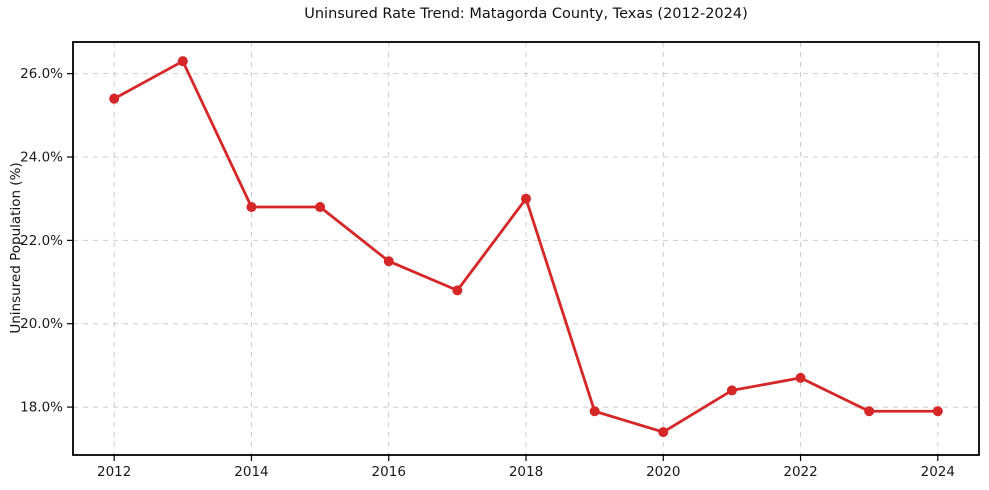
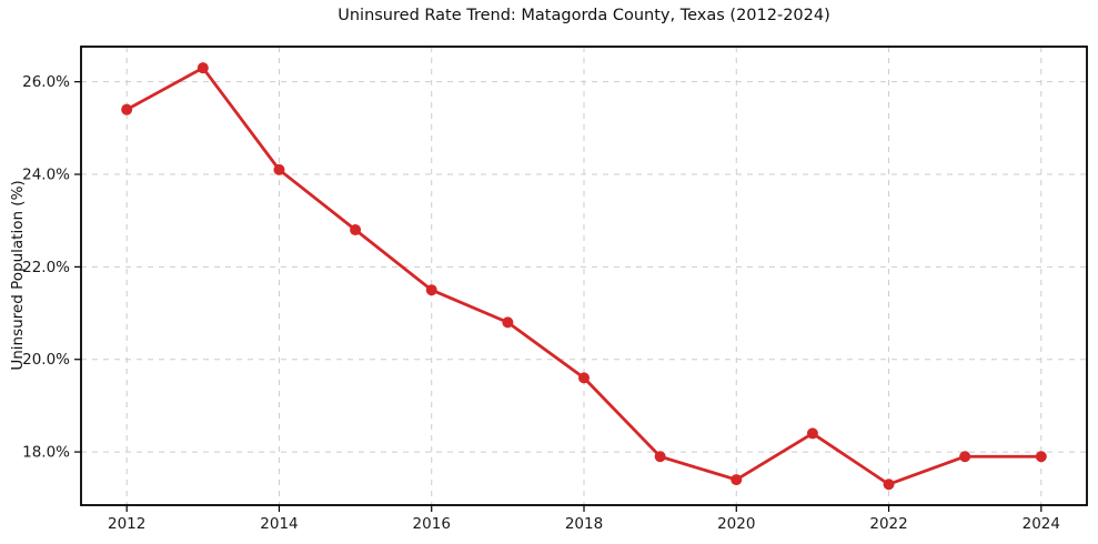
2014: 22.8% -> 24.1%
2018: 23.0% -> 19.6%
2022: 18.7% -> 17.3%
